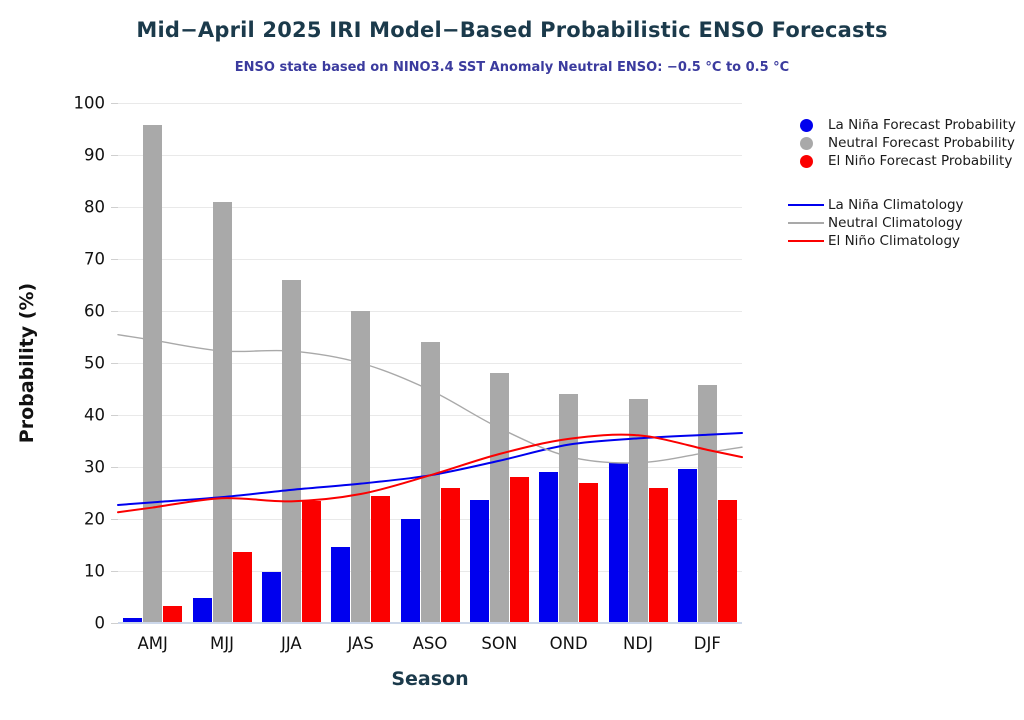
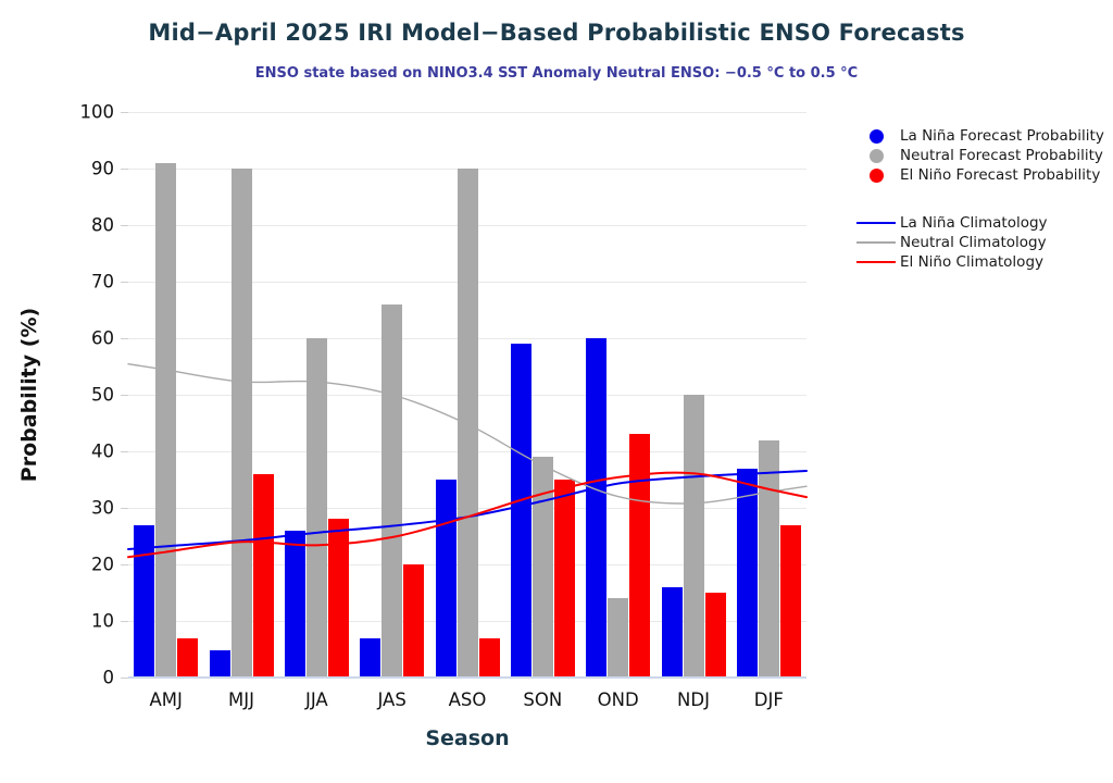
La Niña Forecast Probability/AMJ: 1 -> 27
Neutral Forecast Probability/AMJ: 96 -> 91
El Niño Forecast Probability/AMJ: 3 -> 7
Neutral Forecast Probability/MJJ: 81 -> 90
El Niño Forecast Probability/MJJ: 14 -> 36
La Niña Forecast Probability/JJA: 10 -> 26
Neutral Forecast Probability/JJA: 66 -> 60
El Niño Forecast Probability/JJA: 24 -> 28
La Niña Forecast Probability/JAS: 15 -> 7
Neutral Forecast Probability/JAS: 60 -> 66
El Niño Forecast Probability/JAS: 24 -> 20
La Niña Forecast Probability/ASO: 20 -> 35
Neutral Forecast Probability/ASO: 54 -> 90
El Niño Forecast Probability/ASO: 26 -> 7
La Niña Forecast Probability/SON: 24 -> 59
Neutral Forecast Probability/SON: 48 -> 39
El Niño Forecast Probability/SON: 28 -> 35
La Niña Forecast Probability/OND: 29 -> 60
Neutral Forecast Probability/OND: 44 -> 14
El Niño Forecast Probability/OND: 27 -> 43
La Niña Forecast Probability/NDJ: 31 -> 16
Neutral Forecast Probability/NDJ: 43 -> 50
El Niño Forecast Probability/NDJ: 26 -> 15
La Niña Forecast Probability/DJF: 30 -> 37
Neutral Forecast Probability/DJF: 46 -> 42
El Niño Forecast Probability/DJF: 24 -> 27
